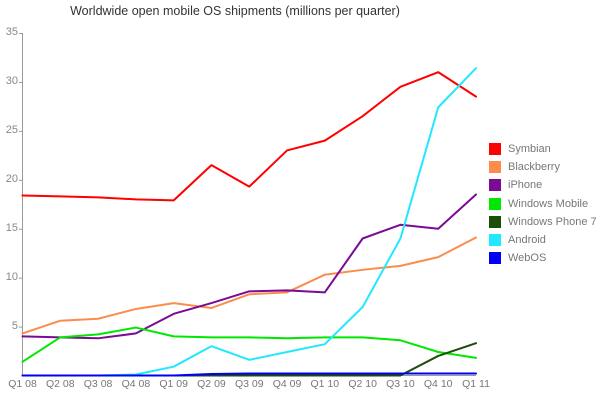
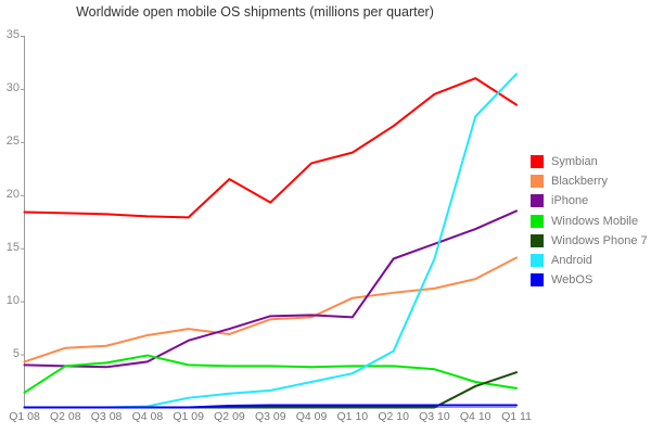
Android/Q2 09: 3 -> 1
Android/Q2 10: 7 -> 5
iPhone/Q4 10: 15 -> 17
